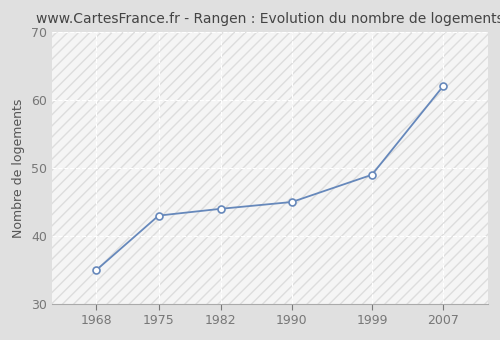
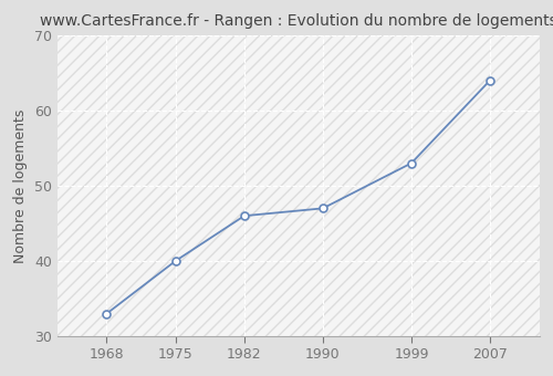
1968: 35 -> 33
1975: 43 -> 40
1982: 44 -> 46
1990: 45 -> 47
1999: 49 -> 53
2007: 62 -> 64
